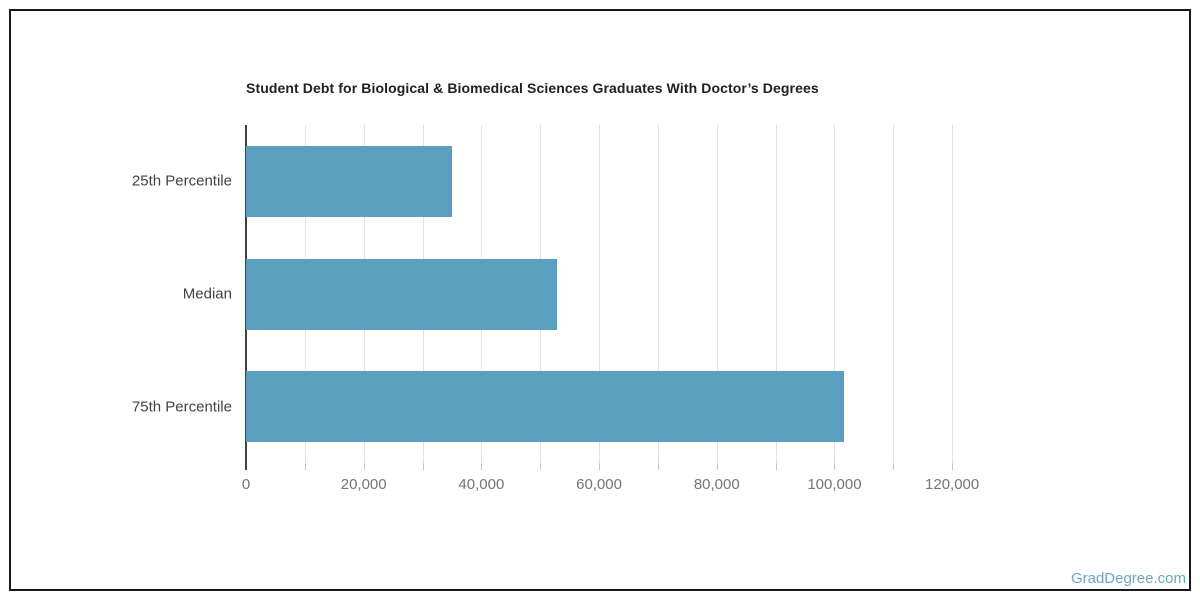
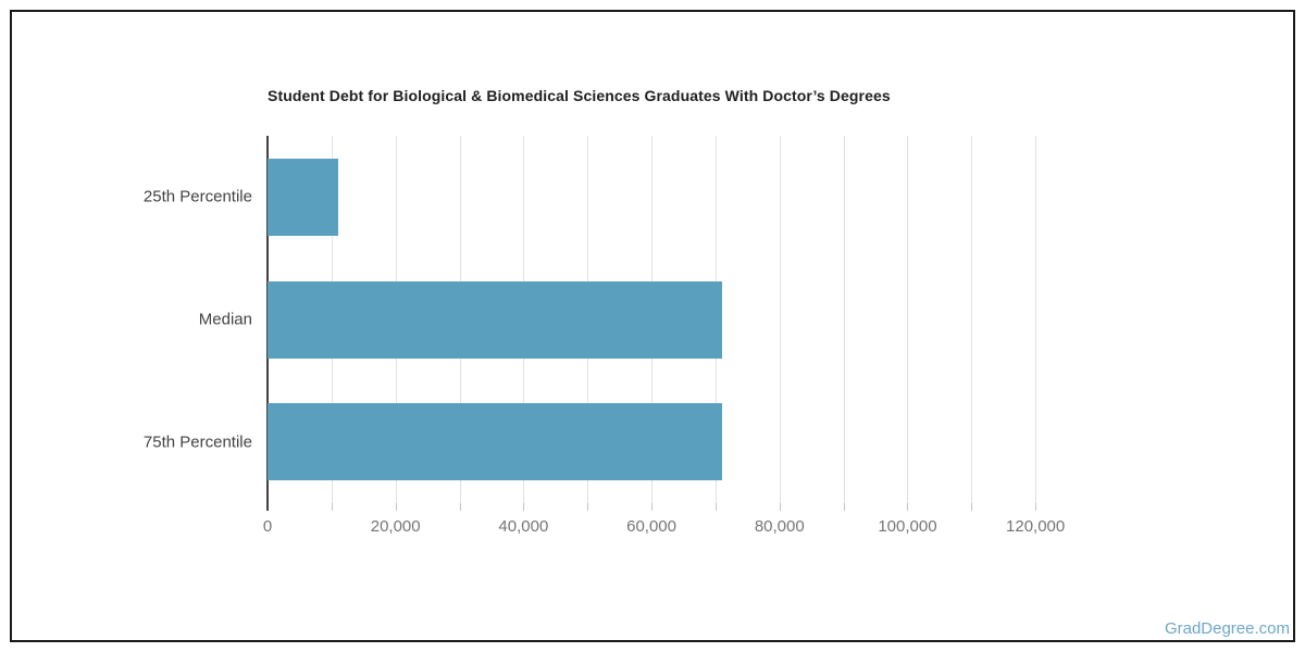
25th Percentile: 35000 -> 11000
Median: 53000 -> 71000
75th Percentile: 102000 -> 71000
